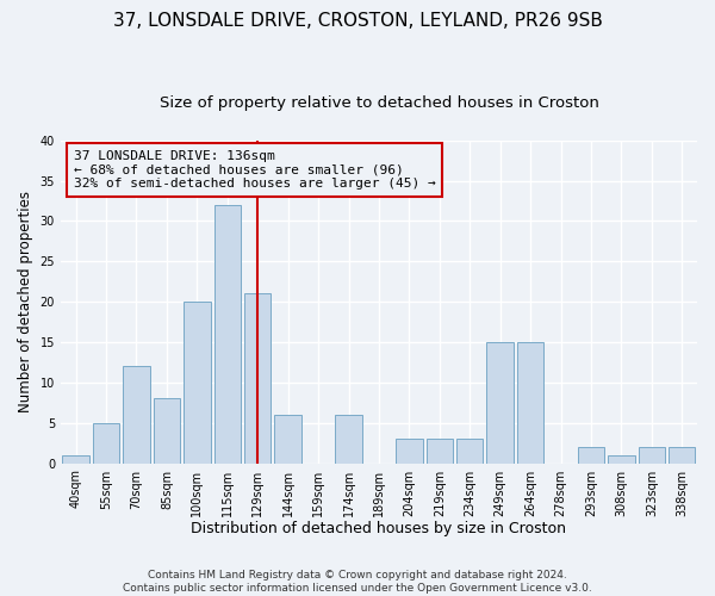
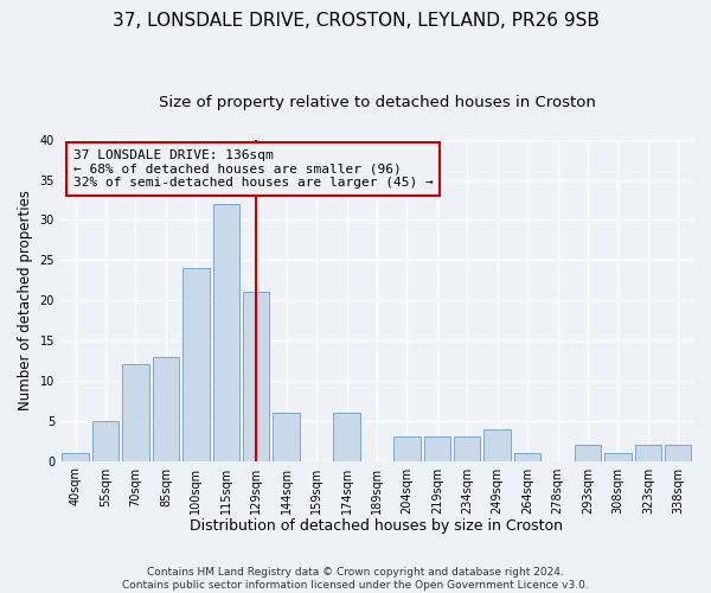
85sqm: 8 -> 13
100sqm: 20 -> 24
249sqm: 15 -> 4
264sqm: 15 -> 1
